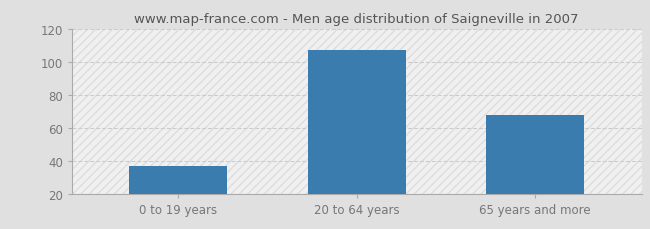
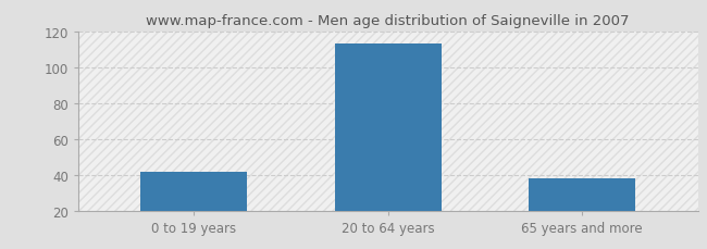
0 to 19 years: 37 -> 42
20 to 64 years: 107 -> 113
65 years and more: 68 -> 38
